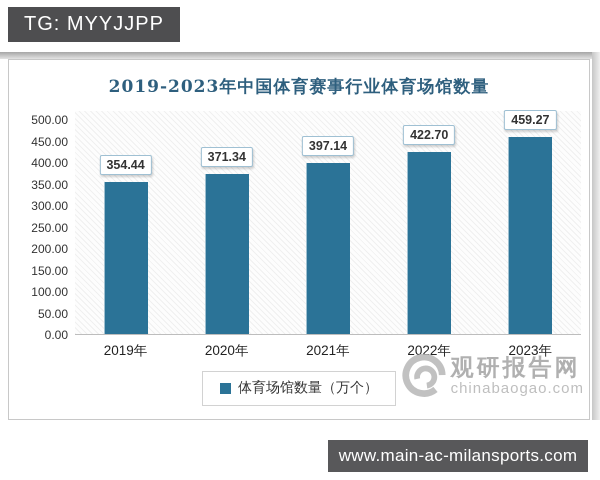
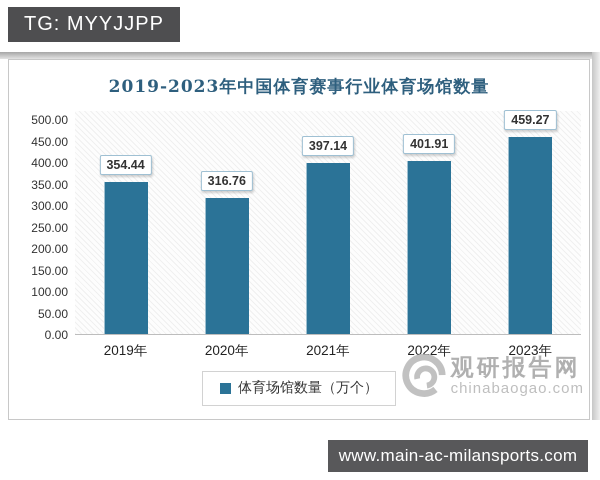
2020年: 371.34 -> 316.76
2022年: 422.70 -> 401.91
